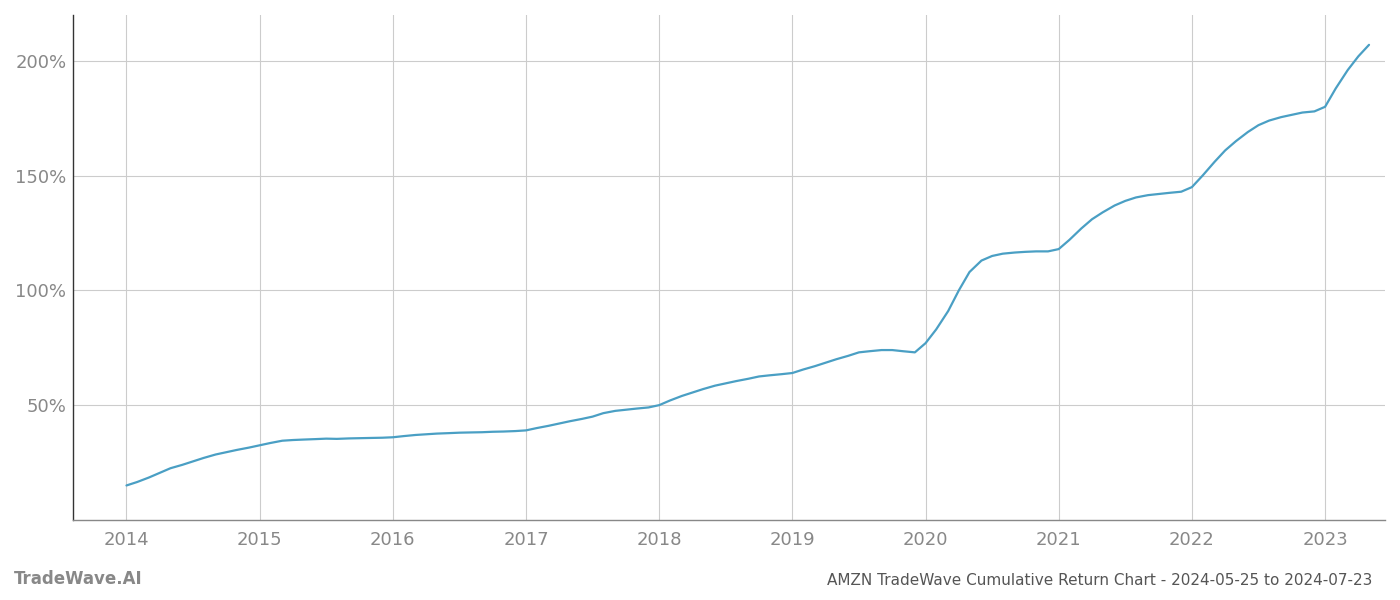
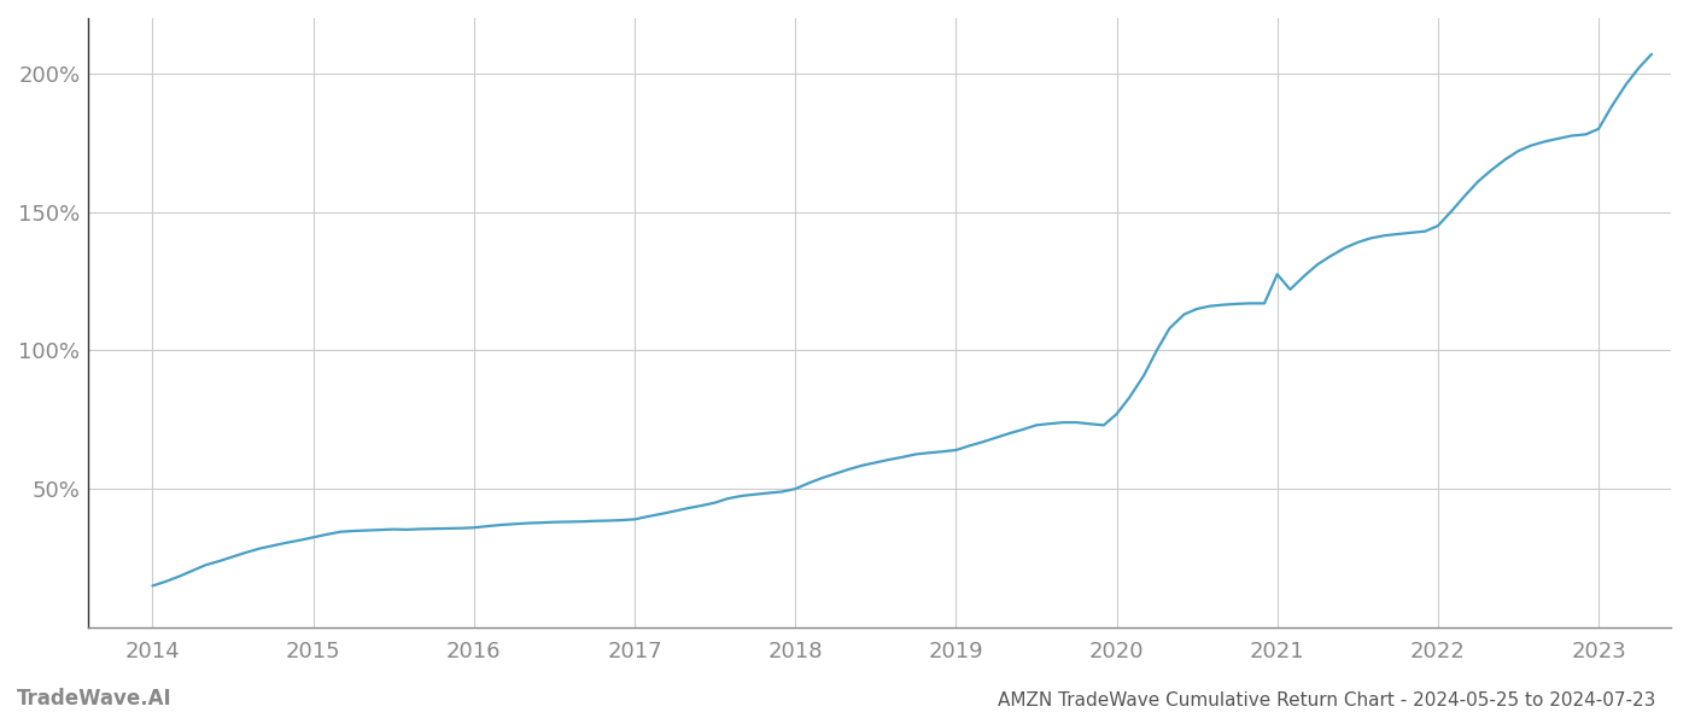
2021: 118.0% -> 127.5%
